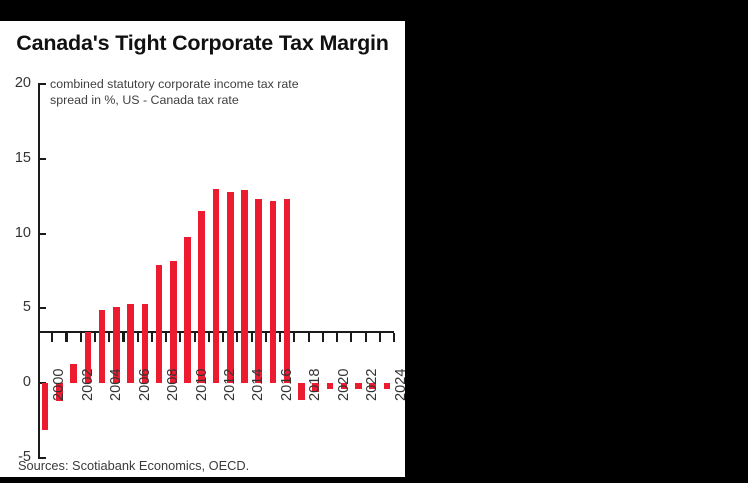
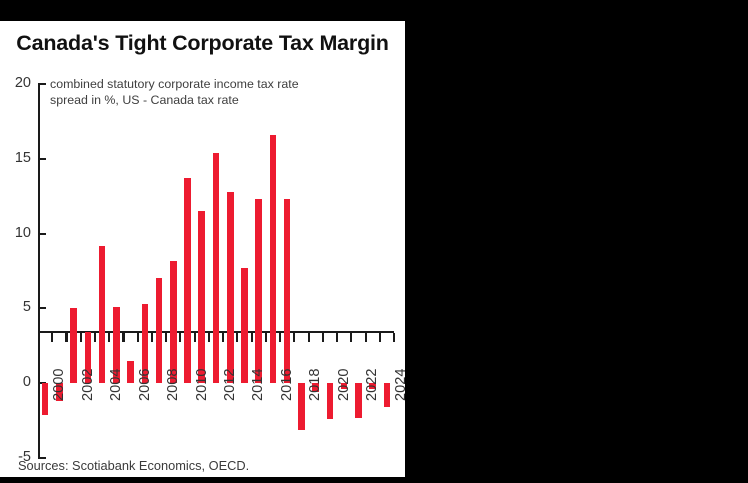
2000: -3.1 -> -2.1
2002: 1.3 -> 5.0
2004: 4.9 -> 9.2
2006: 5.3 -> 1.5
2008: 7.9 -> 7.0
2010: 9.8 -> 13.7
2012: 13.0 -> 15.4
2014: 12.9 -> 7.7
2016: 12.2 -> 16.6
2018: -1.1 -> -3.1
2020: -0.4 -> -2.4
2022: -0.4 -> -2.3
2024: -0.4 -> -1.6
